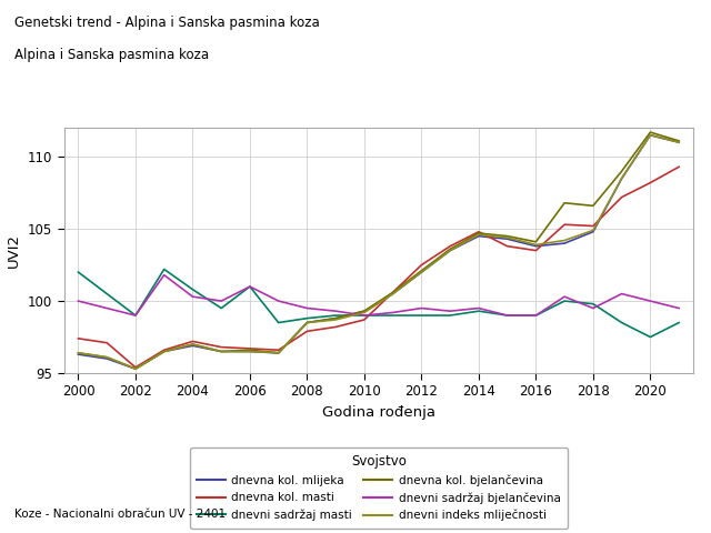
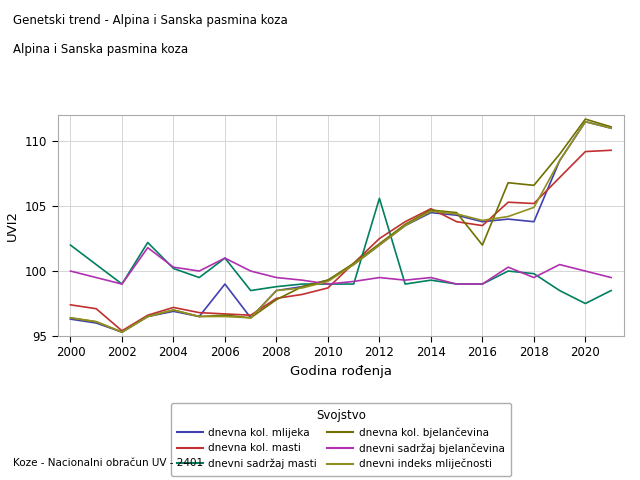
dnevni sadržaj masti/2004: 100.8 -> 100.2
dnevna kol. mlijeka/2006: 96.5 -> 99.0
dnevna kol. bjelančevina/2008: 98.5 -> 97.8
dnevni sadržaj masti/2012: 99.0 -> 105.6
dnevna kol. bjelančevina/2016: 104.1 -> 102.0
dnevna kol. mlijeka/2018: 104.8 -> 103.8
dnevna kol. masti/2020: 108.2 -> 109.2
